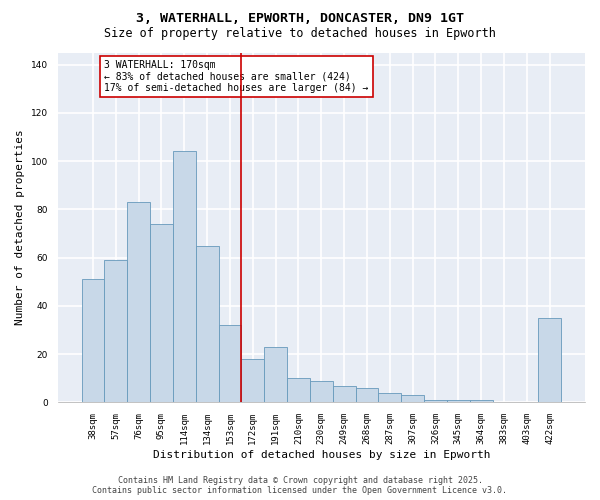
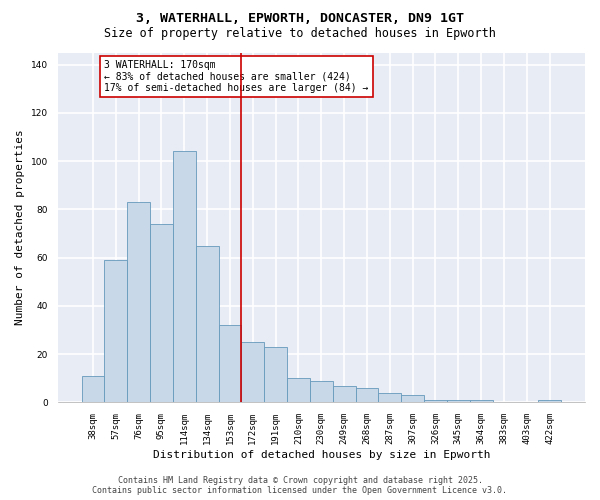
38sqm: 51 -> 11
172sqm: 18 -> 25
422sqm: 35 -> 1
